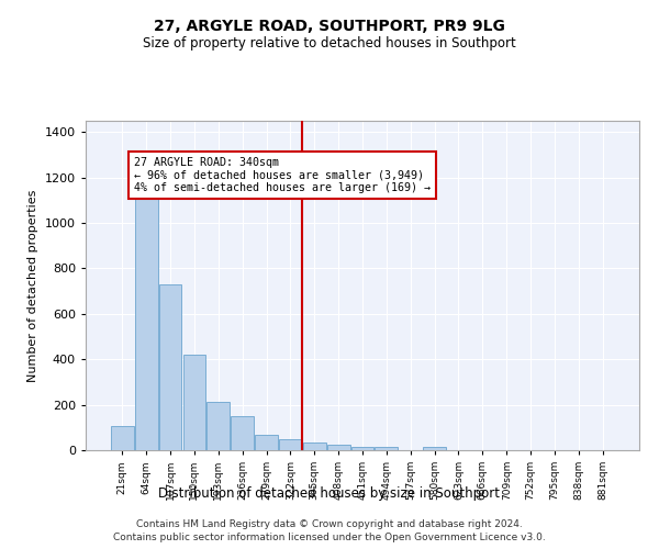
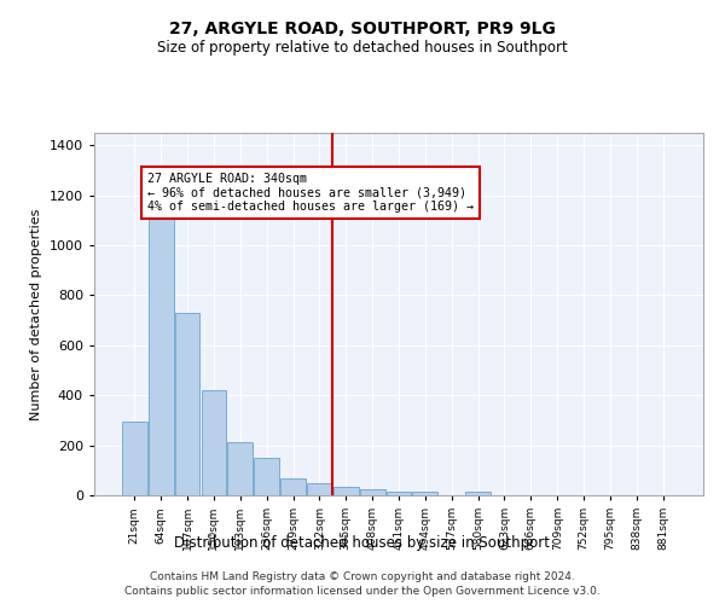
21sqm: 105 -> 295
